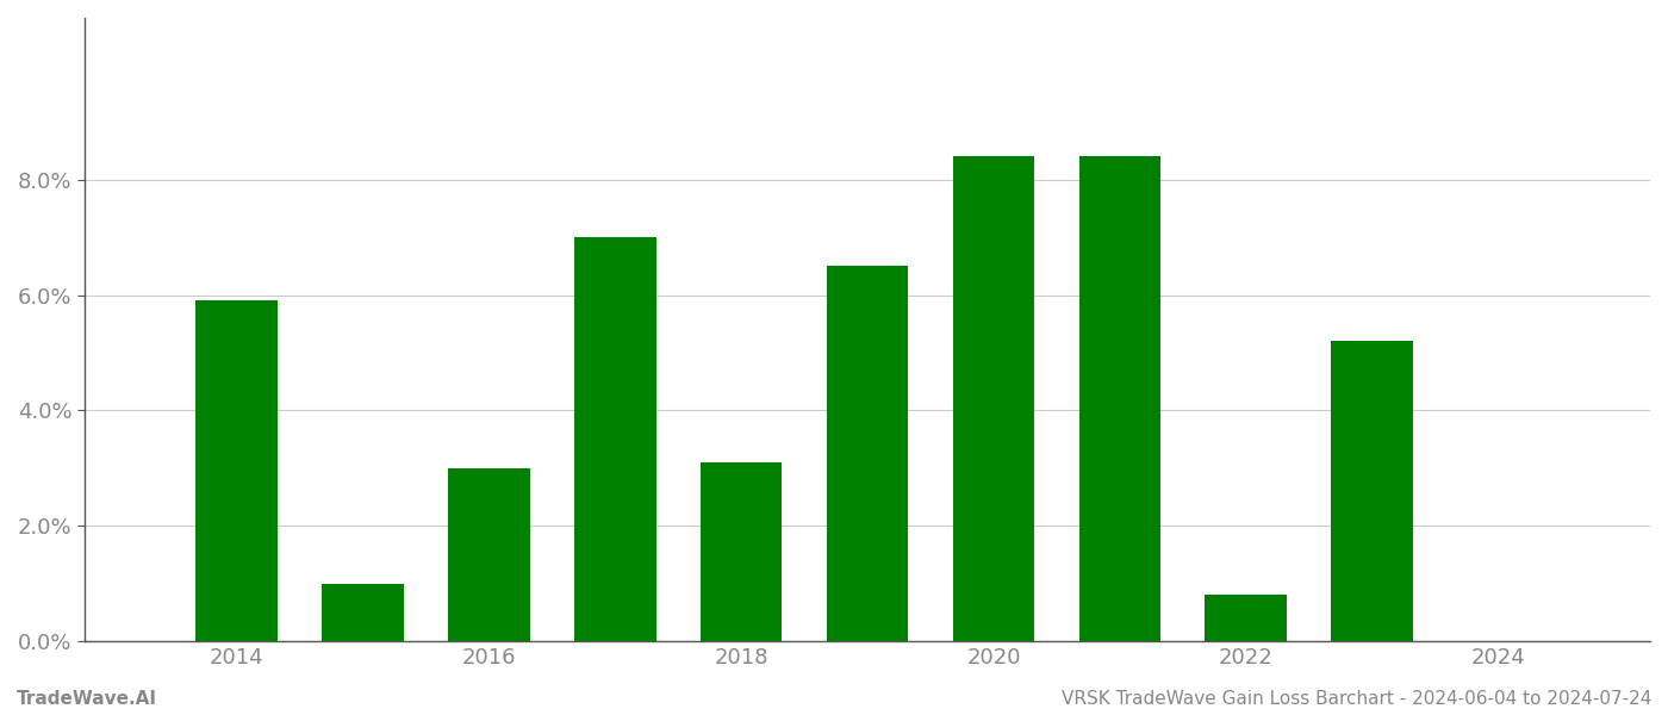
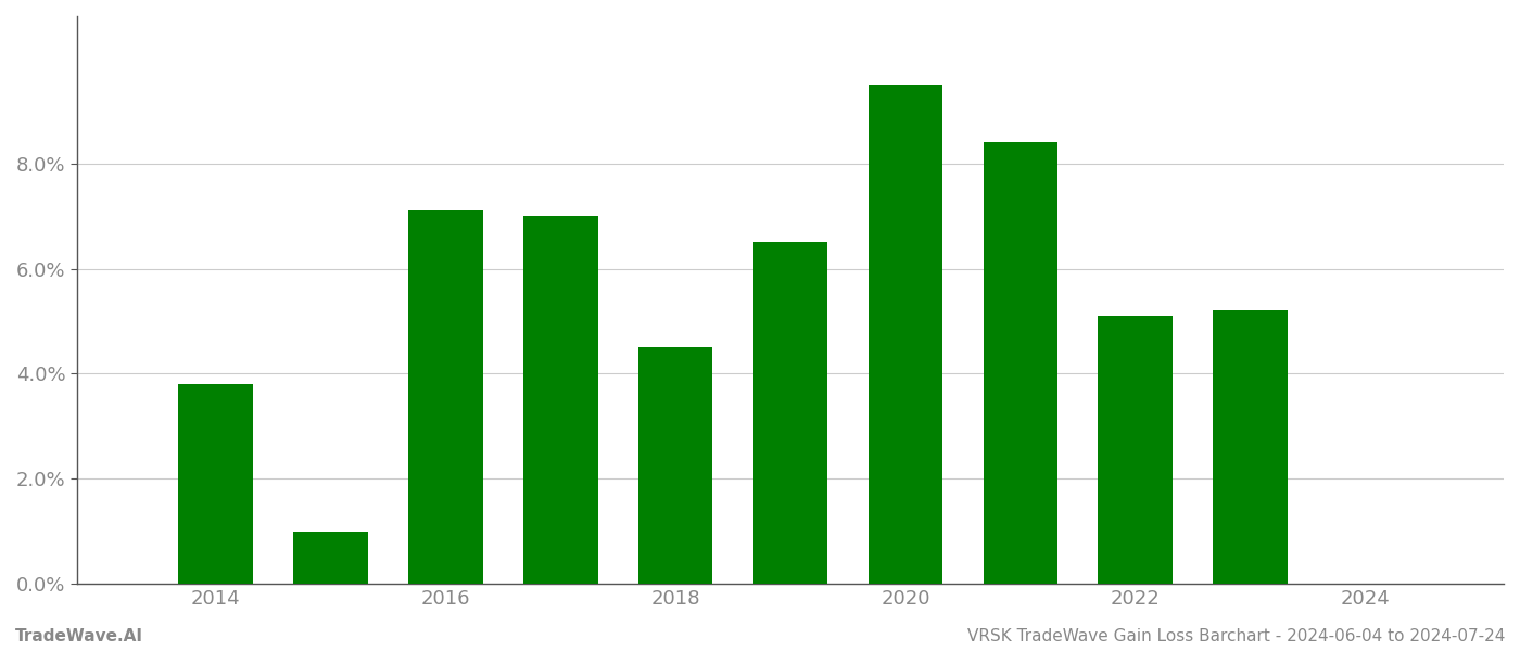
2014: 5.9% -> 3.8%
2016: 3.0% -> 7.1%
2018: 3.1% -> 4.5%
2020: 8.4% -> 9.5%
2022: 0.8% -> 5.1%
